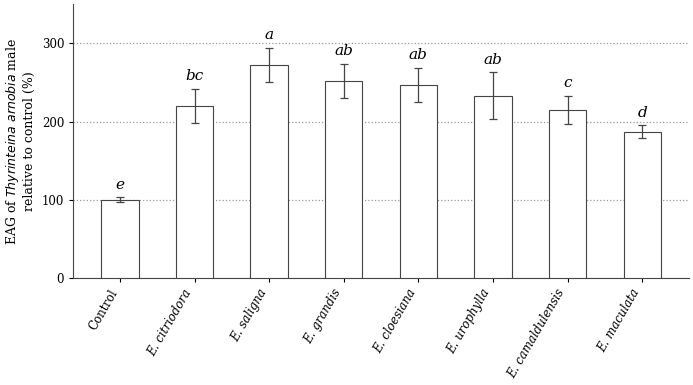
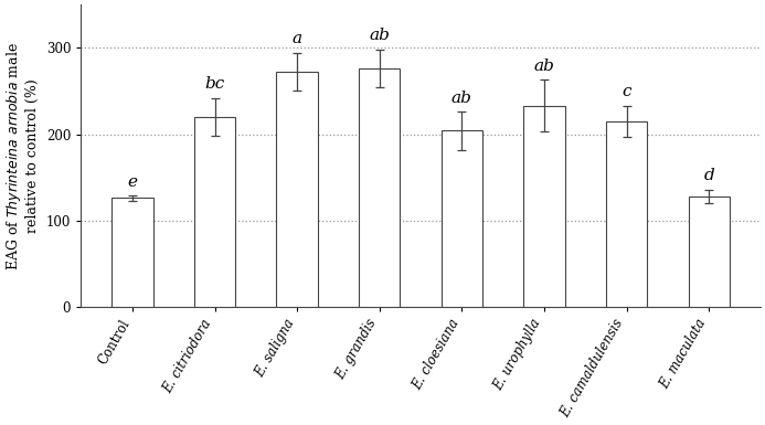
Control: 100 -> 126
E. grandis: 252 -> 276
E. cloesiana: 247 -> 204
E. maculata: 187 -> 128
